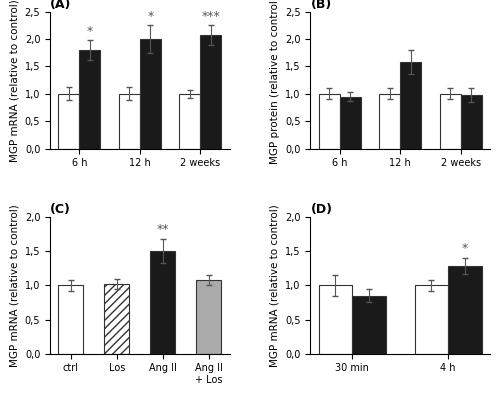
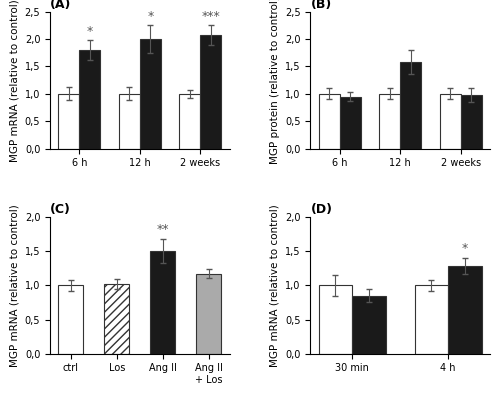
(C)/Ang II + Los: 1,08 -> 1,17
